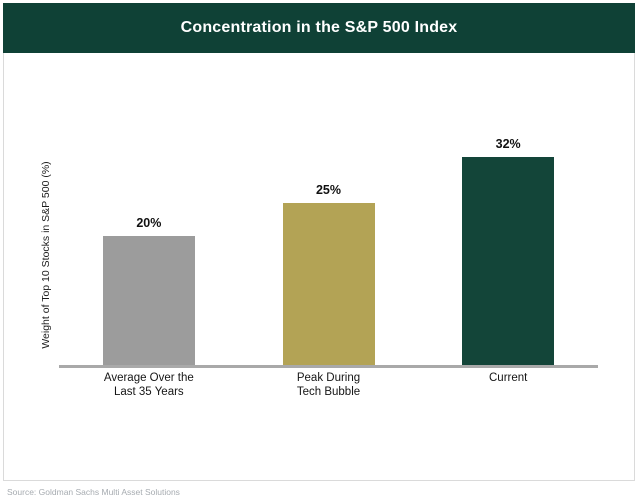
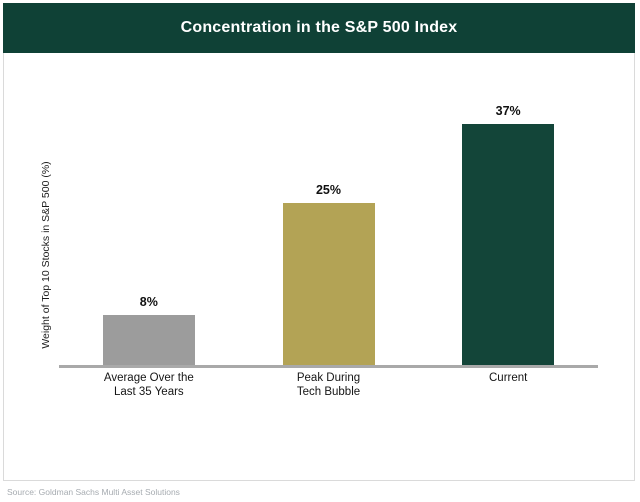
Average Over the Last 35 Years: 20% -> 8%
Current: 32% -> 37%
